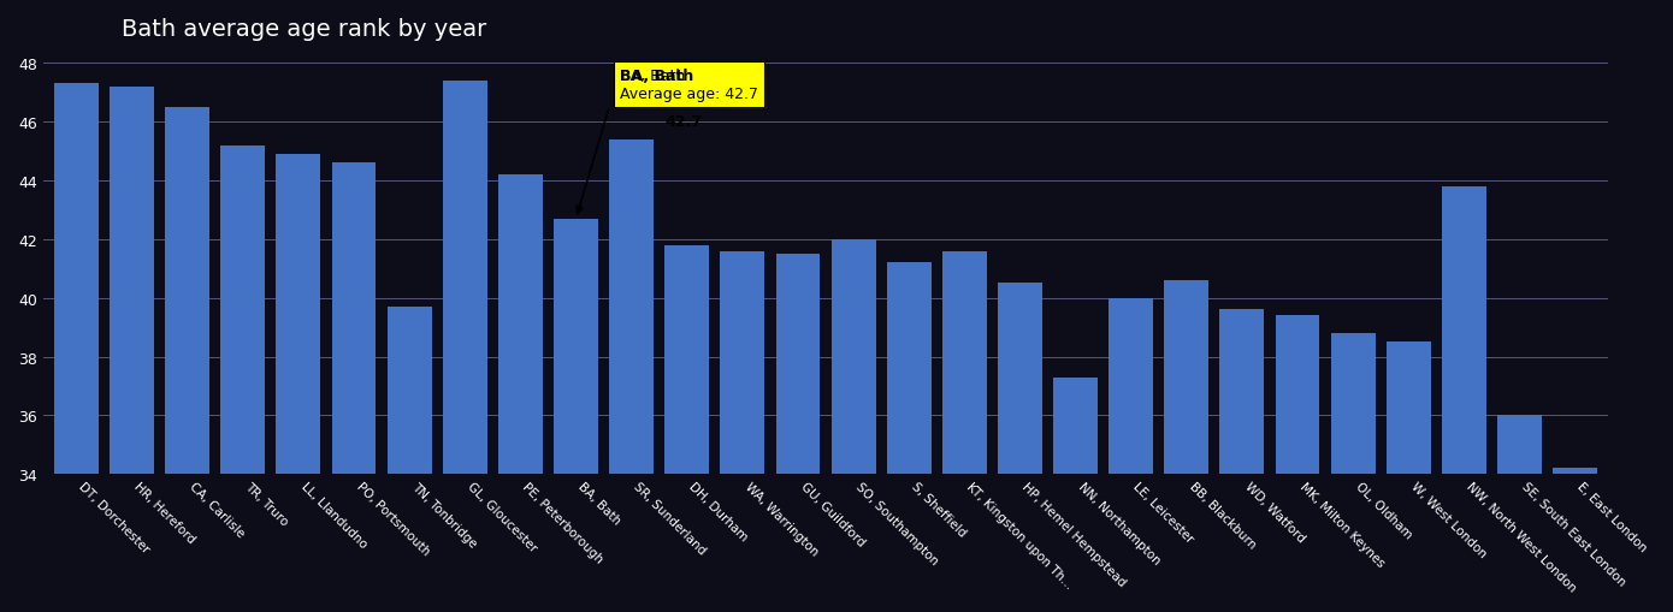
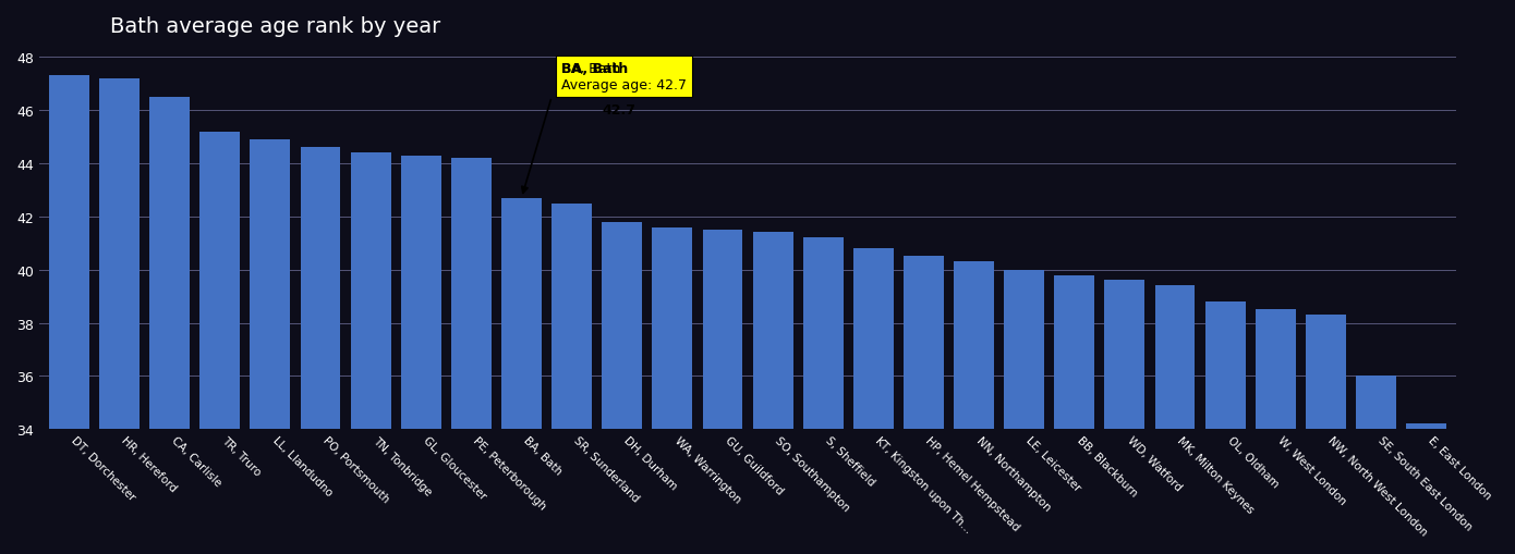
TN, Tonbridge: 39.7 -> 44.4
GL, Gloucester: 47.4 -> 44.3
SR, Sunderland: 45.4 -> 42.5
SO, Southampton: 42.0 -> 41.4
KT, Kingston upon Th...: 41.6 -> 40.8
NN, Northampton: 37.3 -> 40.3
BB, Blackburn: 40.6 -> 39.8
NW, North West London: 43.8 -> 38.3
